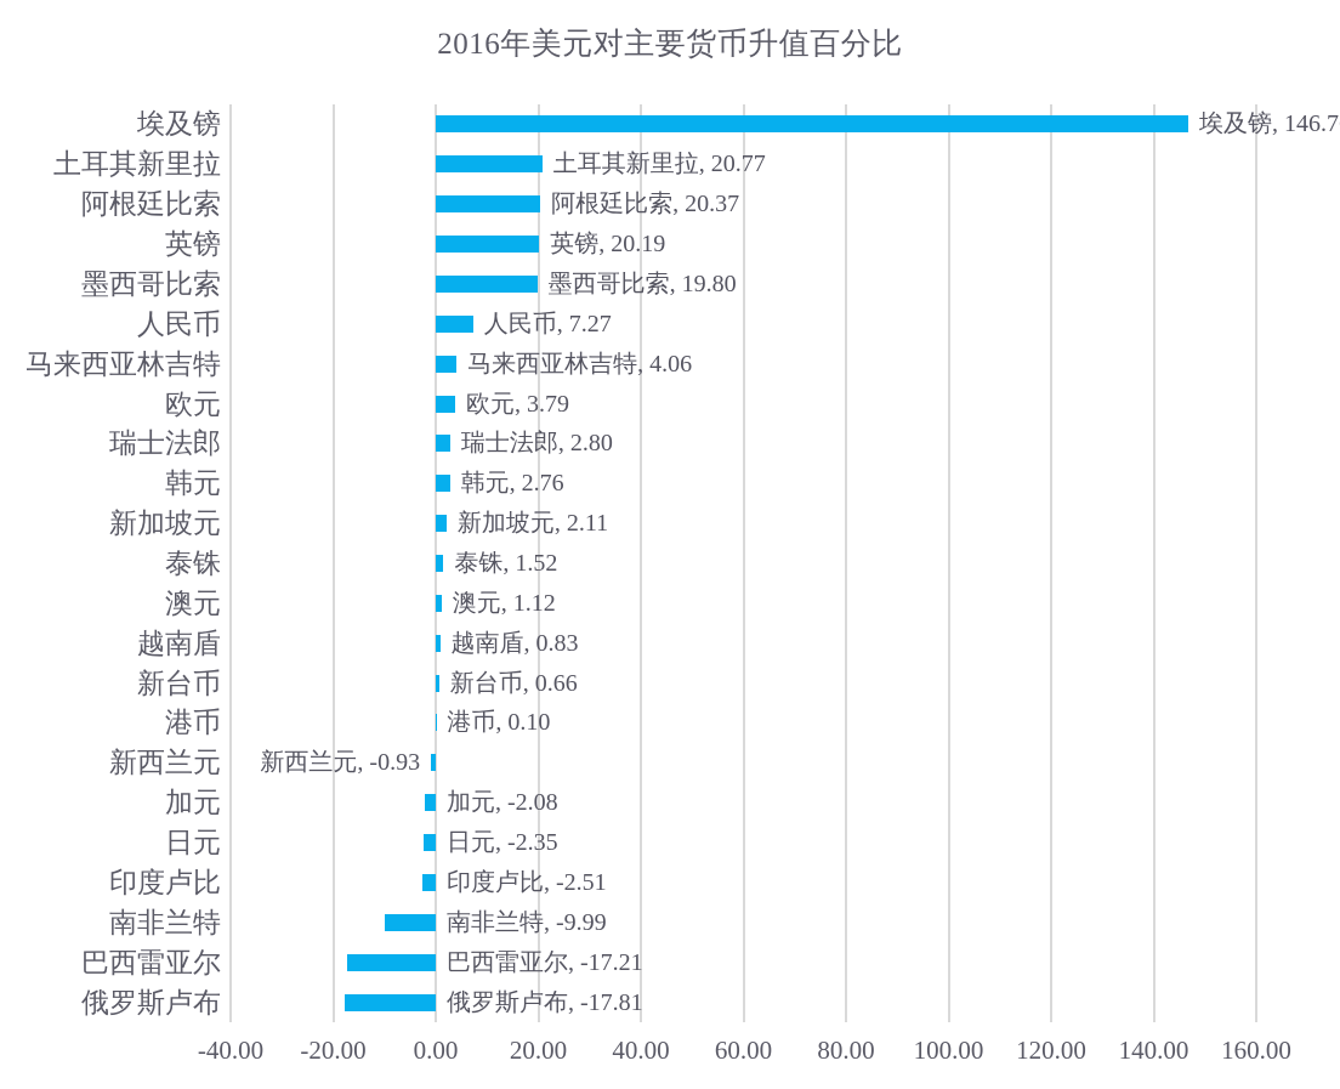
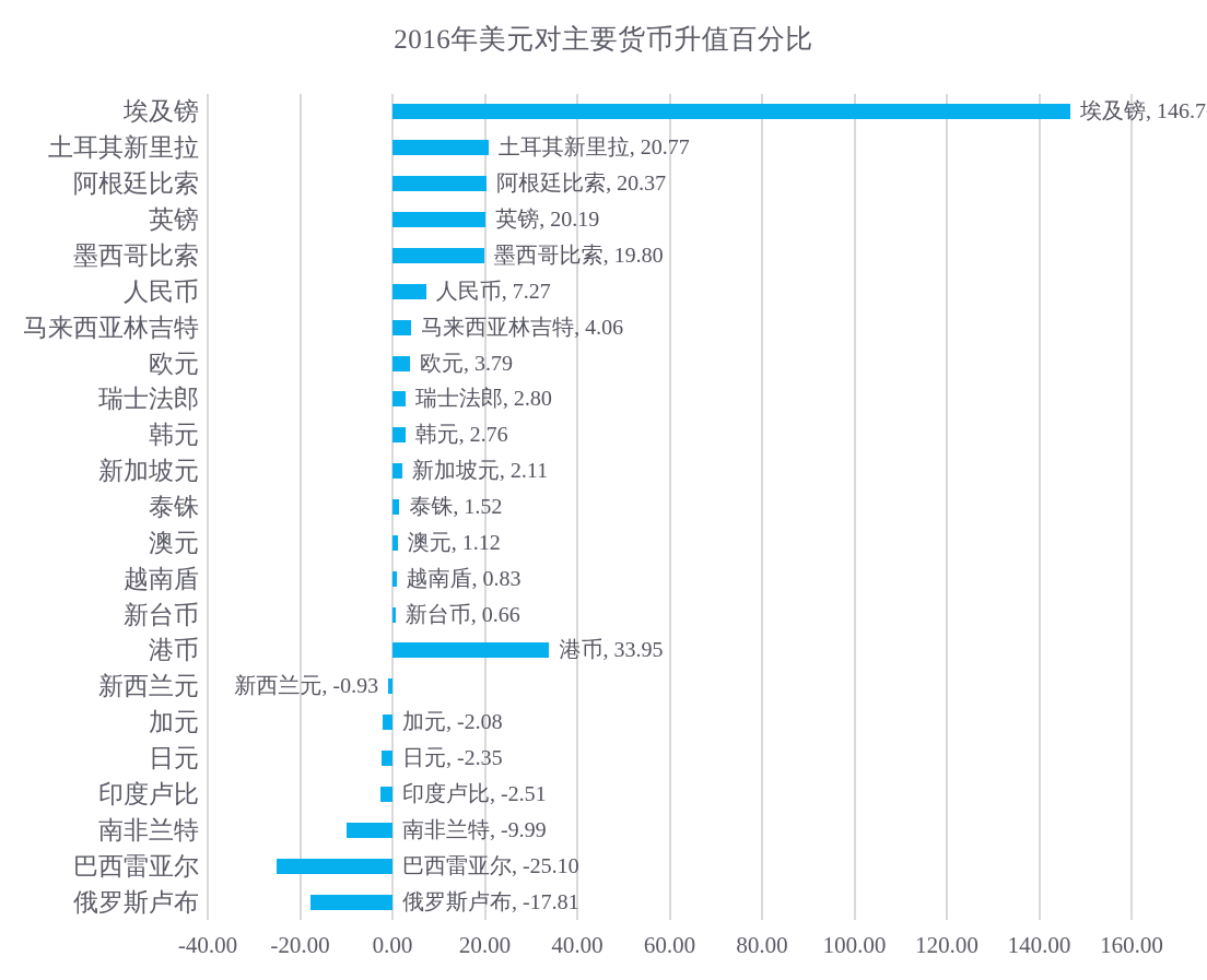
港币: 0.10 -> 33.95
巴西雷亚尔: -17.21 -> -25.10
